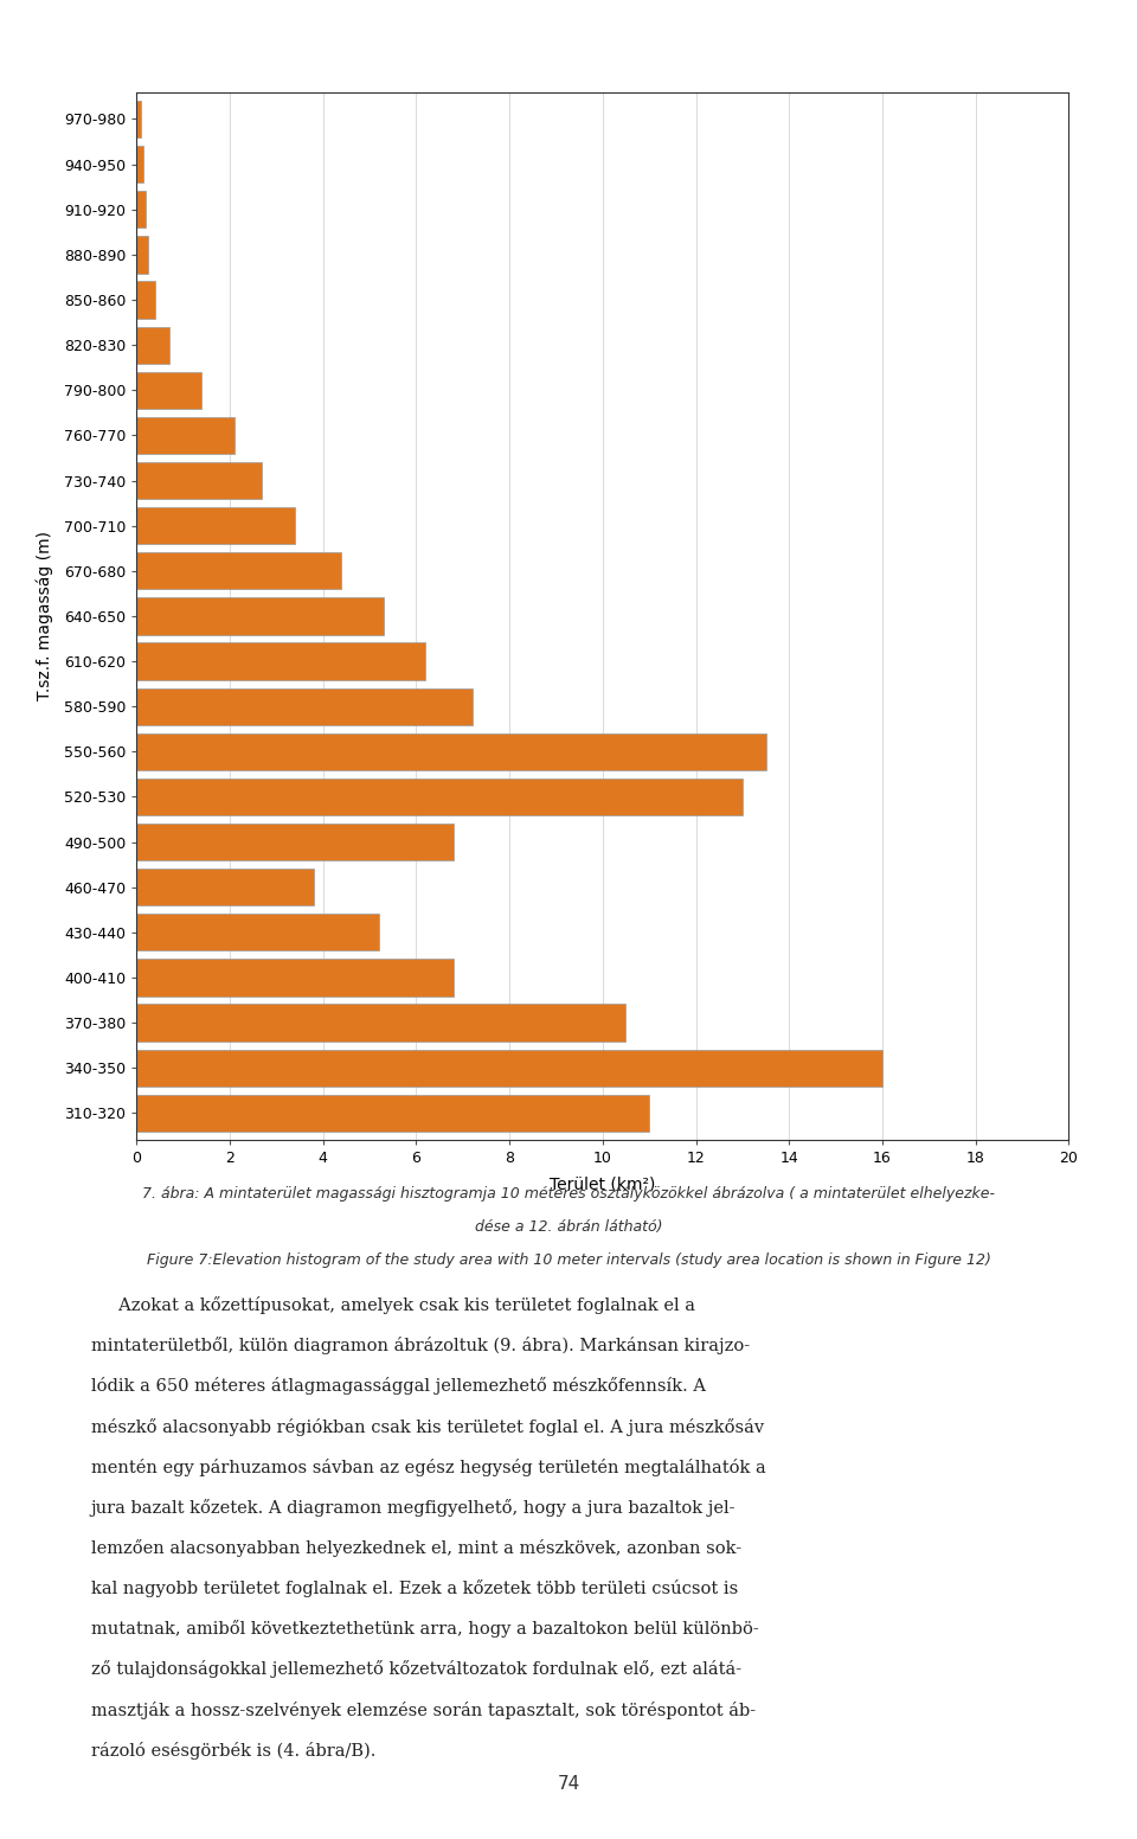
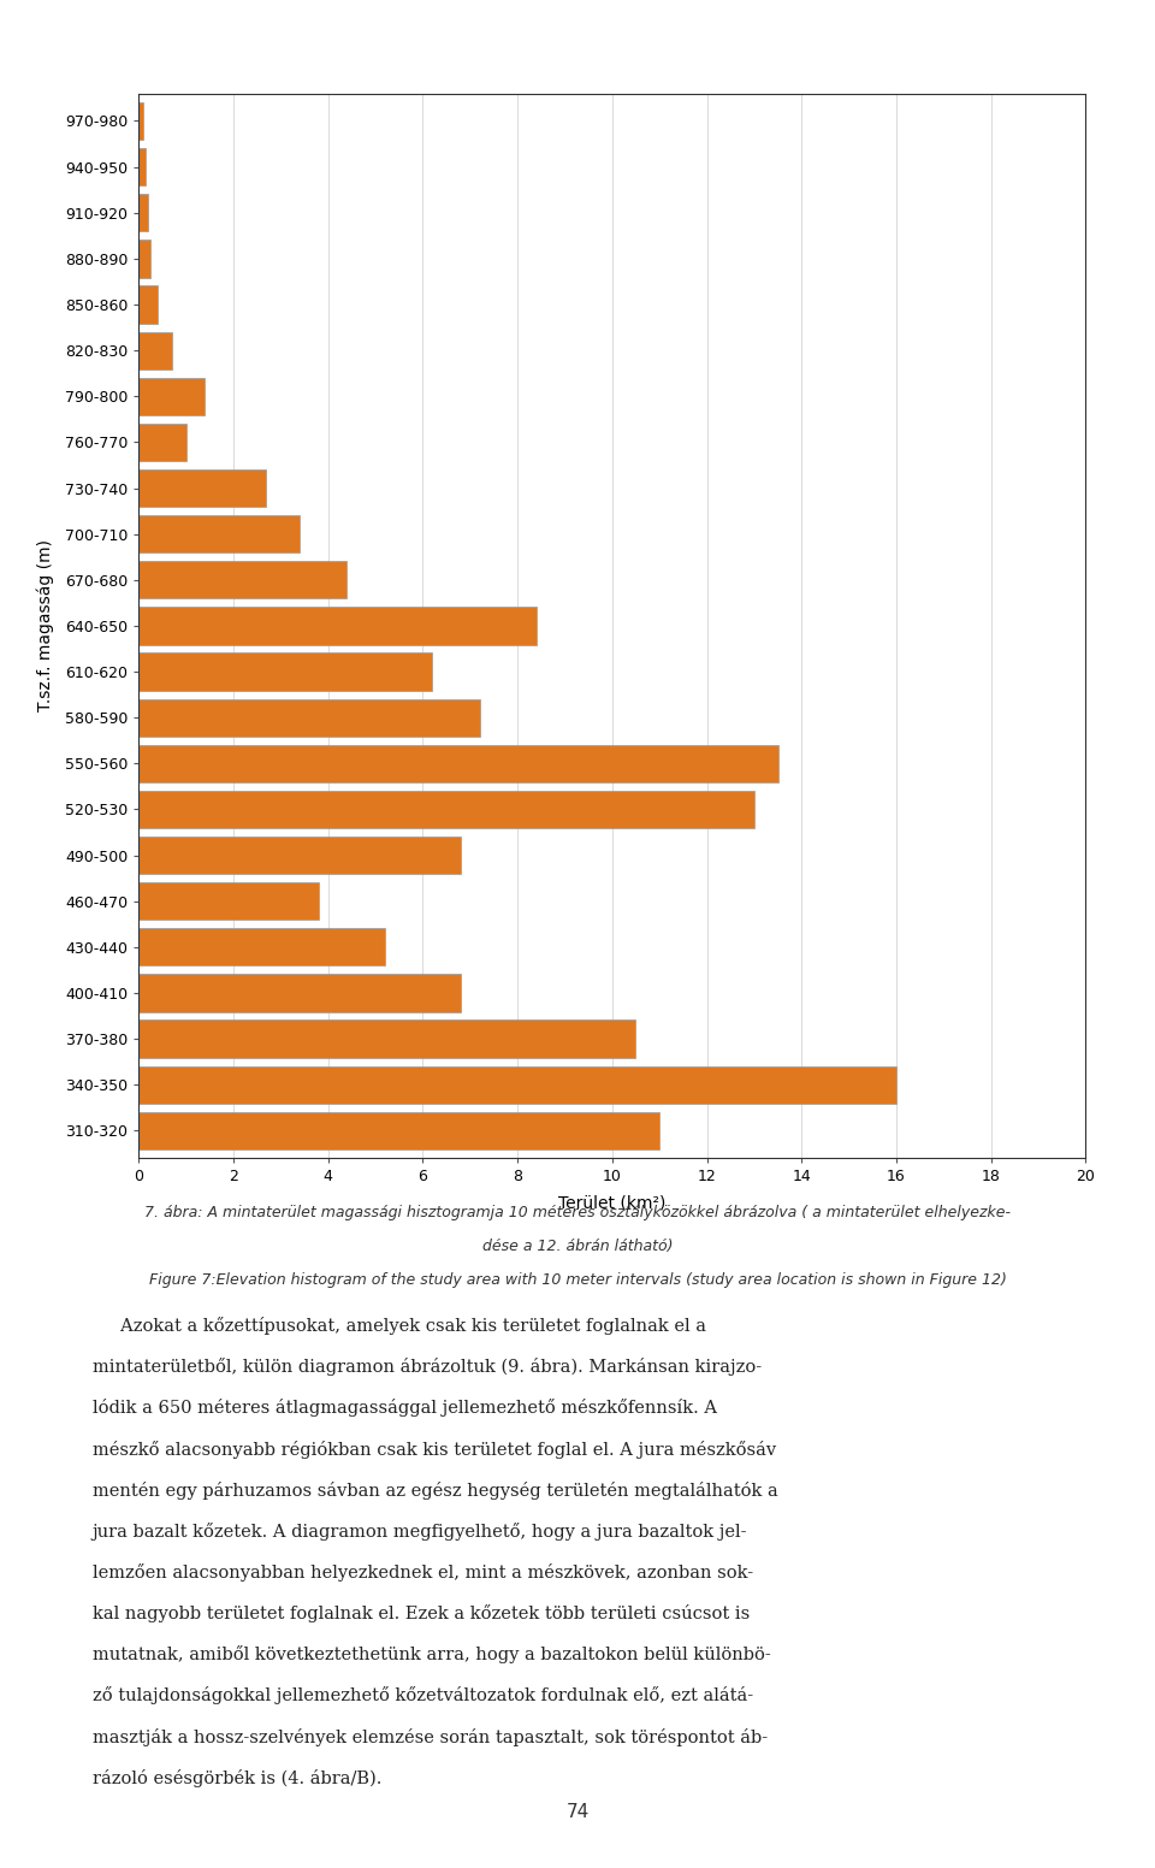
760-770: 2.10 -> 1.00
640-650: 5.30 -> 8.40
